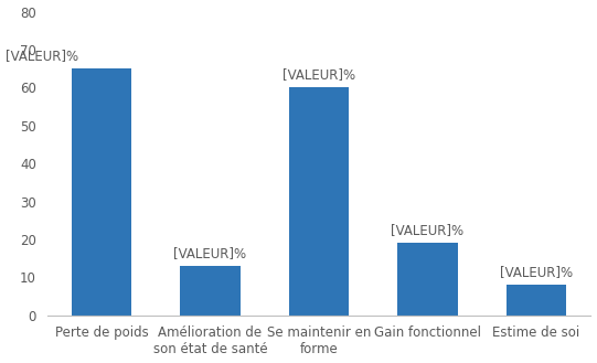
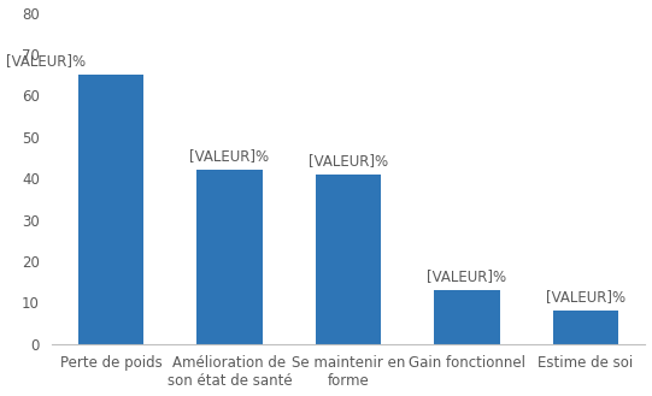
Amélioration de son état de santé: 13 -> 42
Se maintenir en forme: 60 -> 41
Gain fonctionnel: 19 -> 13
